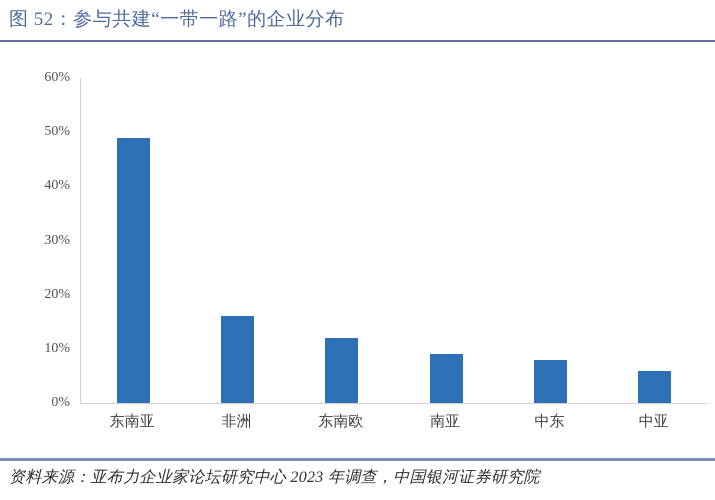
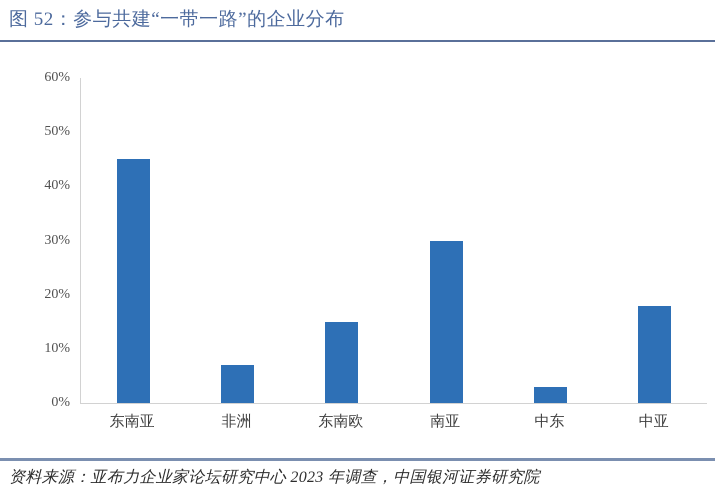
东南亚: 49% -> 45%
非洲: 16% -> 7%
东南欧: 12% -> 15%
南亚: 9% -> 30%
中东: 8% -> 3%
中亚: 6% -> 18%
